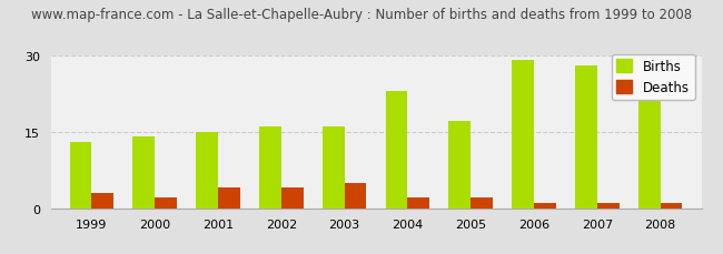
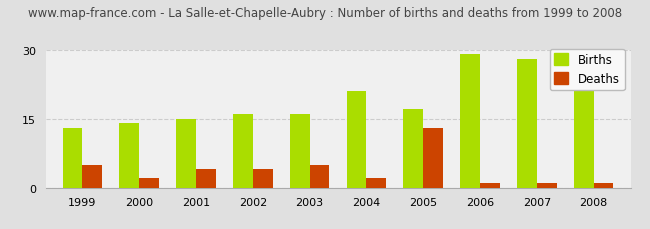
Deaths/1999: 3 -> 5
Births/2004: 23 -> 21
Deaths/2005: 2 -> 13
